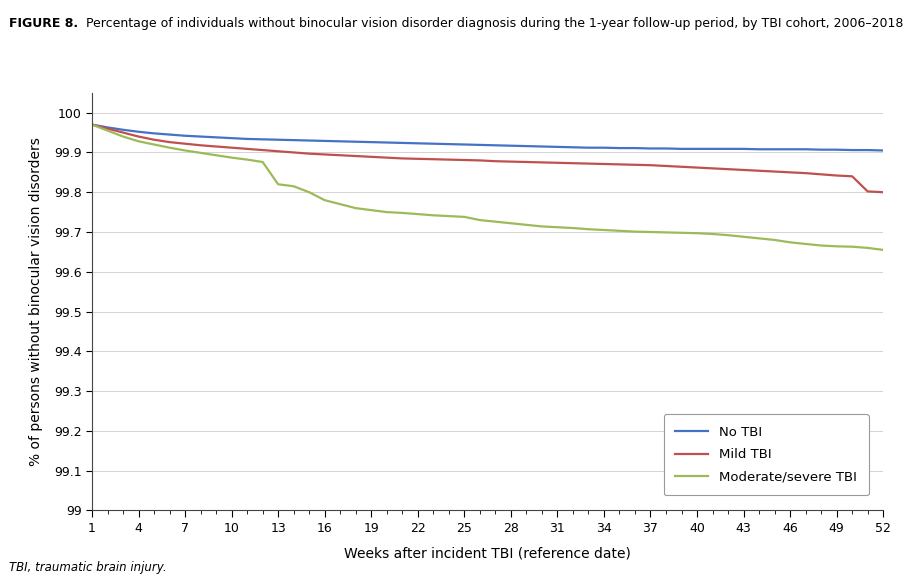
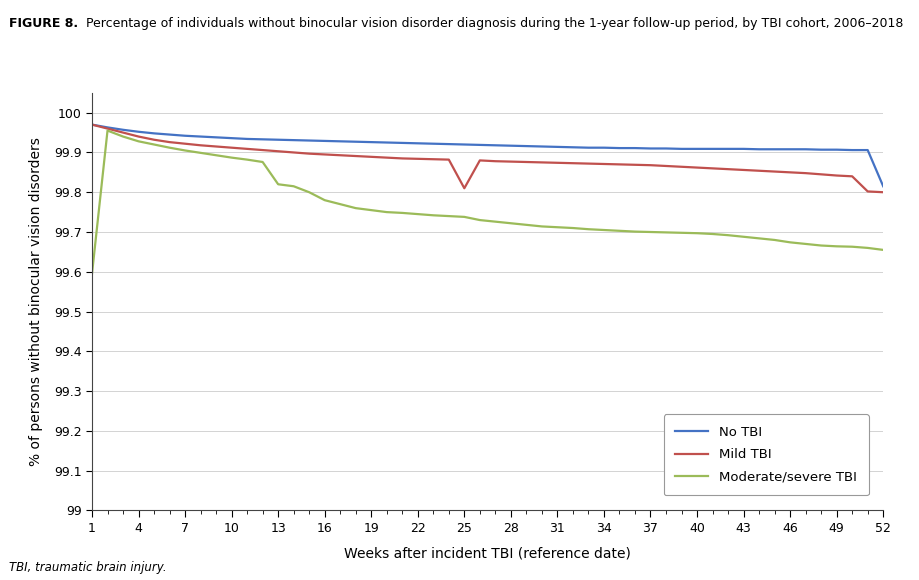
Moderate/severe TBI/1: 99.970 -> 99.595
Mild TBI/25: 99.881 -> 99.810
No TBI/52: 99.905 -> 99.815
